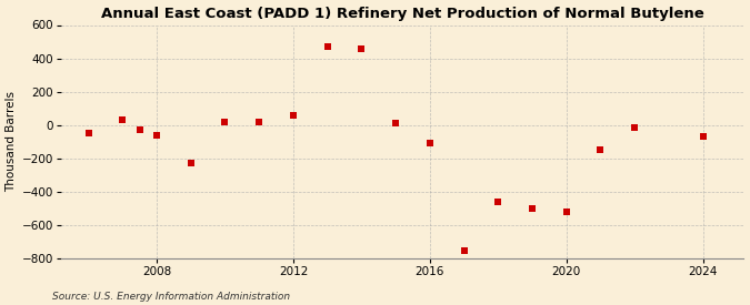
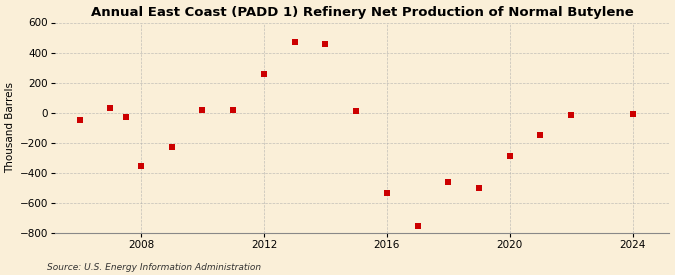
2008: -60 -> -350
2012: 60 -> 260
2016: -110 -> -530
2020: -520 -> -290
2024: -70 -> -10
